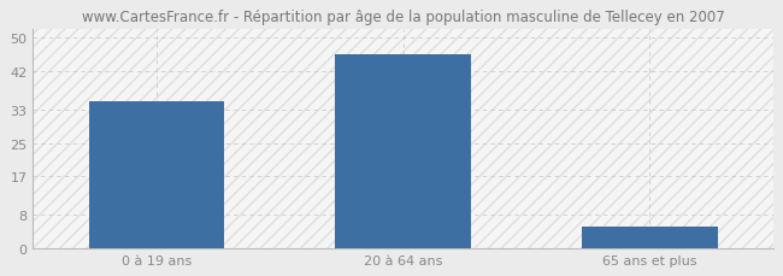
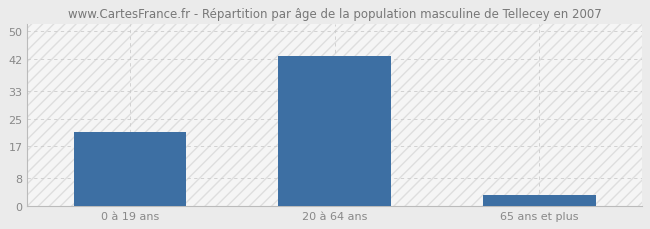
0 à 19 ans: 35 -> 21
20 à 64 ans: 46 -> 43
65 ans et plus: 5 -> 3
